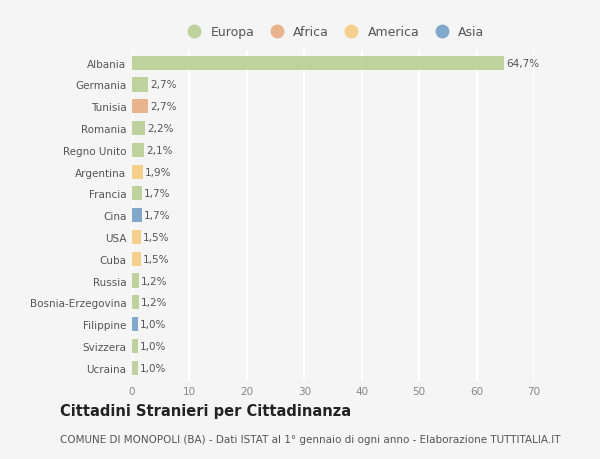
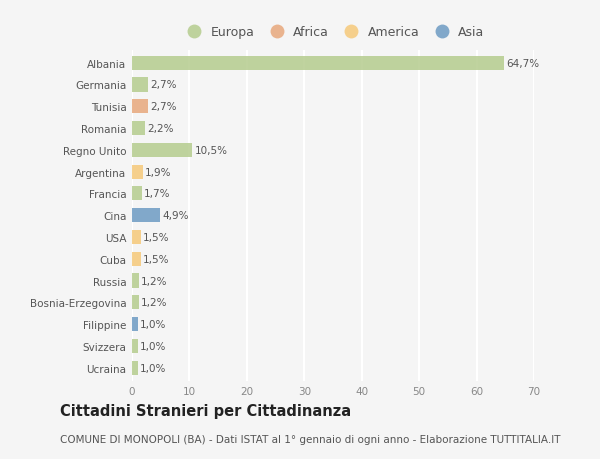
Regno Unito: 2,1% -> 10,5%
Cina: 1,7% -> 4,9%
